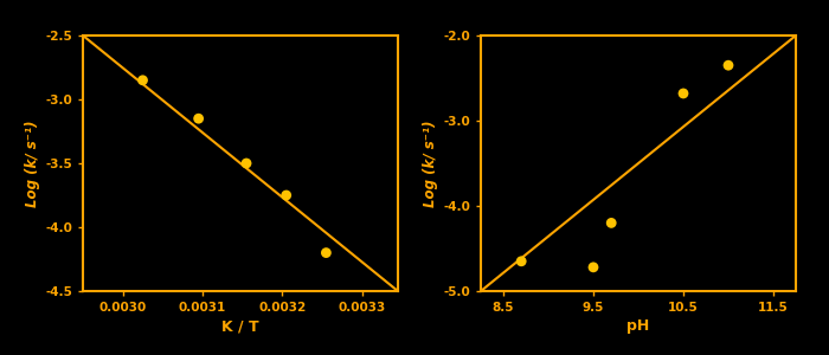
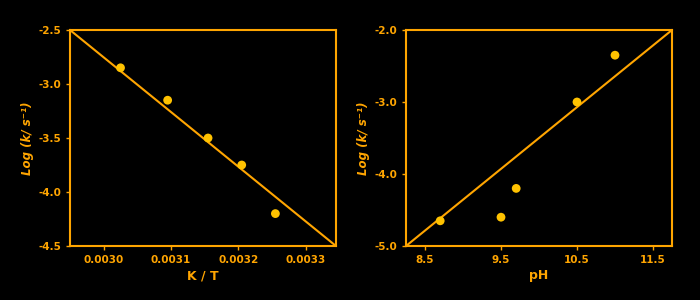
9.5: -4.72 -> -4.60
10.5: -2.68 -> -3.00
